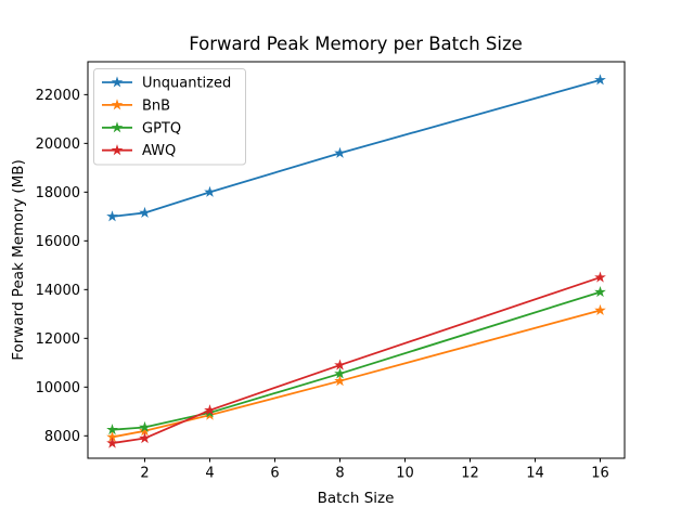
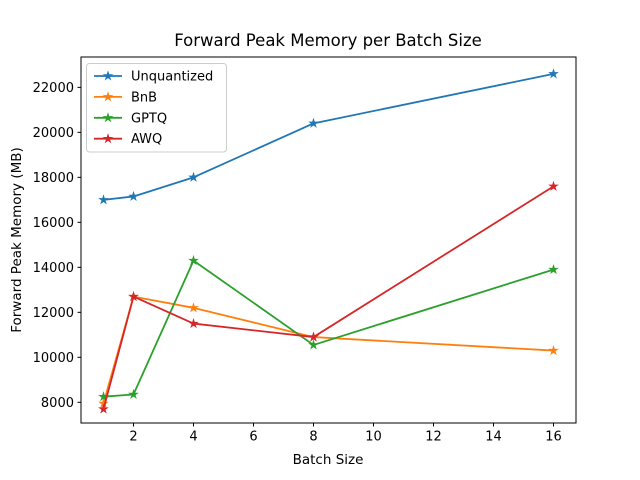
BnB/2: 8200 -> 12700
AWQ/2: 7900 -> 12700
BnB/4: 8800 -> 12200
GPTQ/4: 9000 -> 14300
AWQ/4: 9000 -> 11500
Unquantized/8: 19600 -> 20400
BnB/8: 10200 -> 10900
BnB/16: 13200 -> 10300
AWQ/16: 14500 -> 17600
